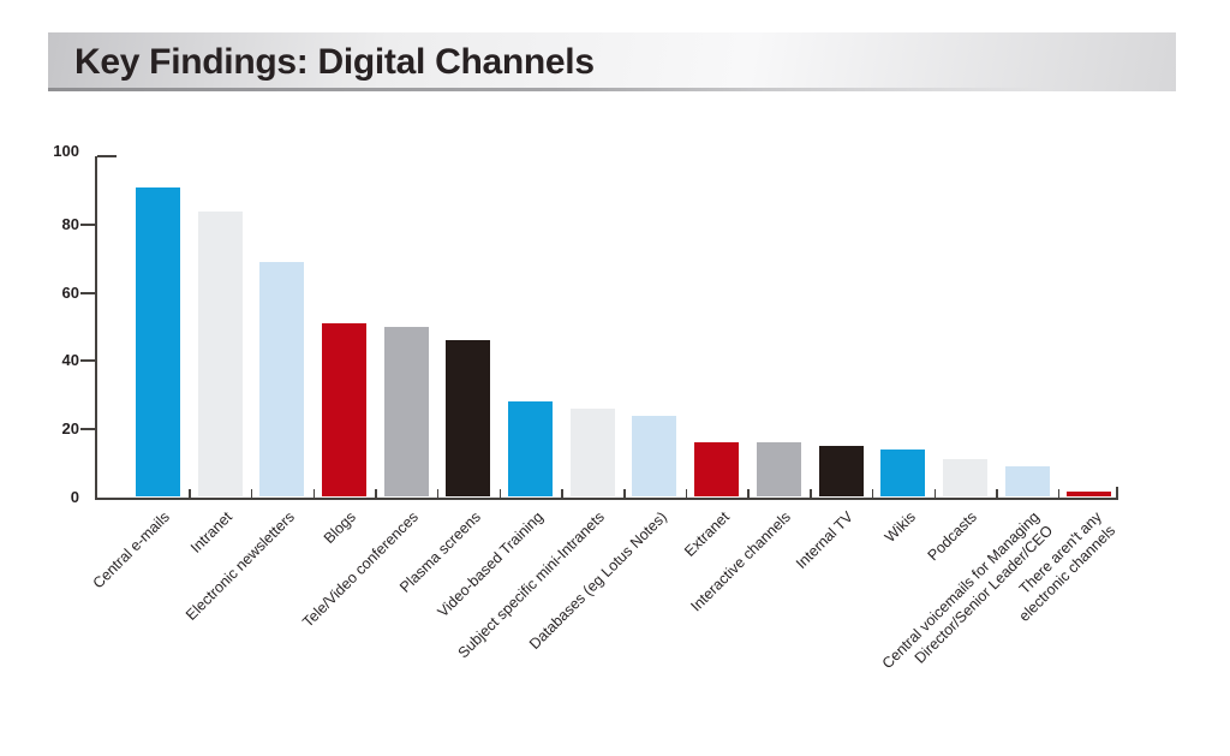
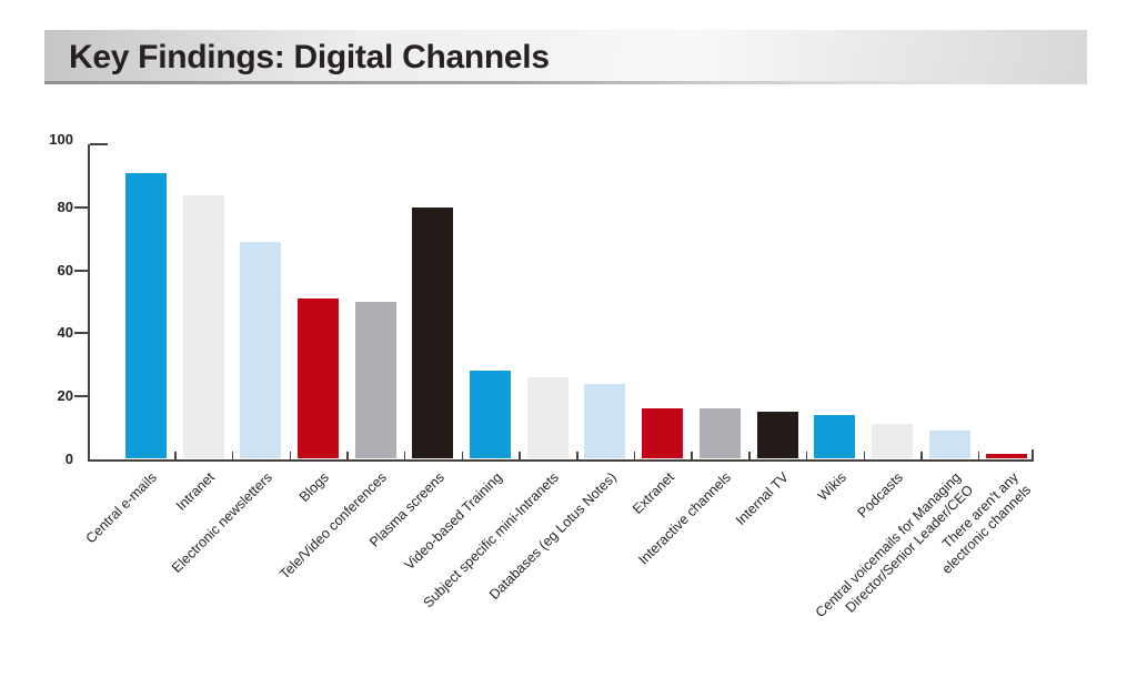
Plasma screens: 46 -> 80
